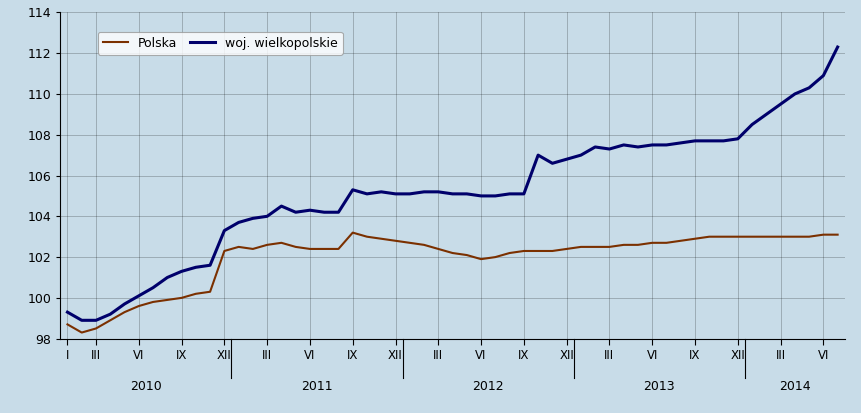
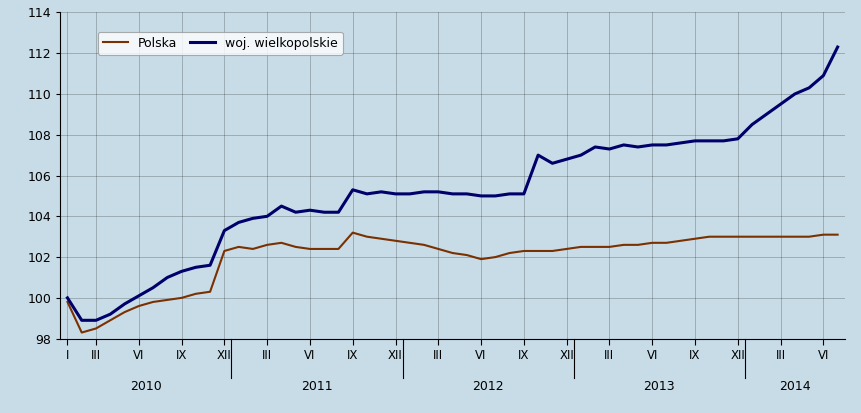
Polska/I: 98.7 -> 99.8
woj. wielkopolskie/I: 99.3 -> 100.0
